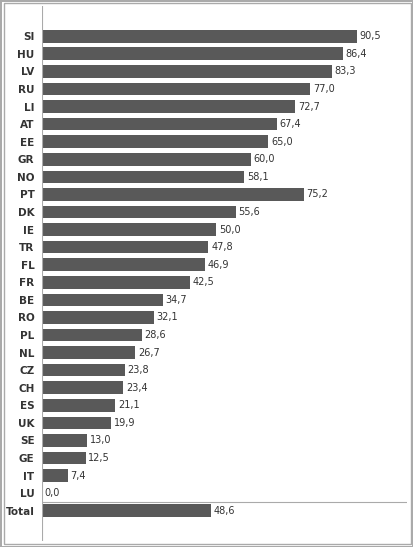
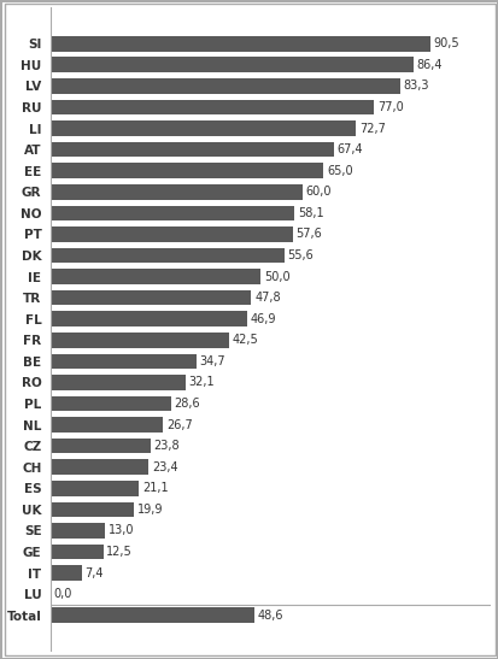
PT: 75,2 -> 57,6
